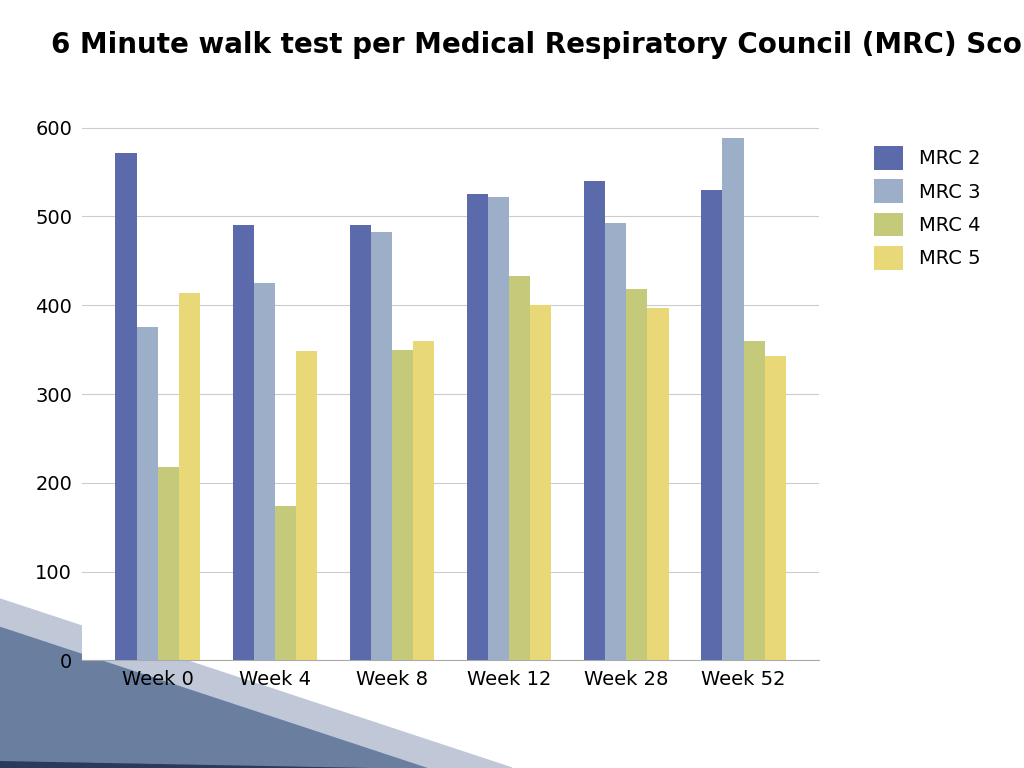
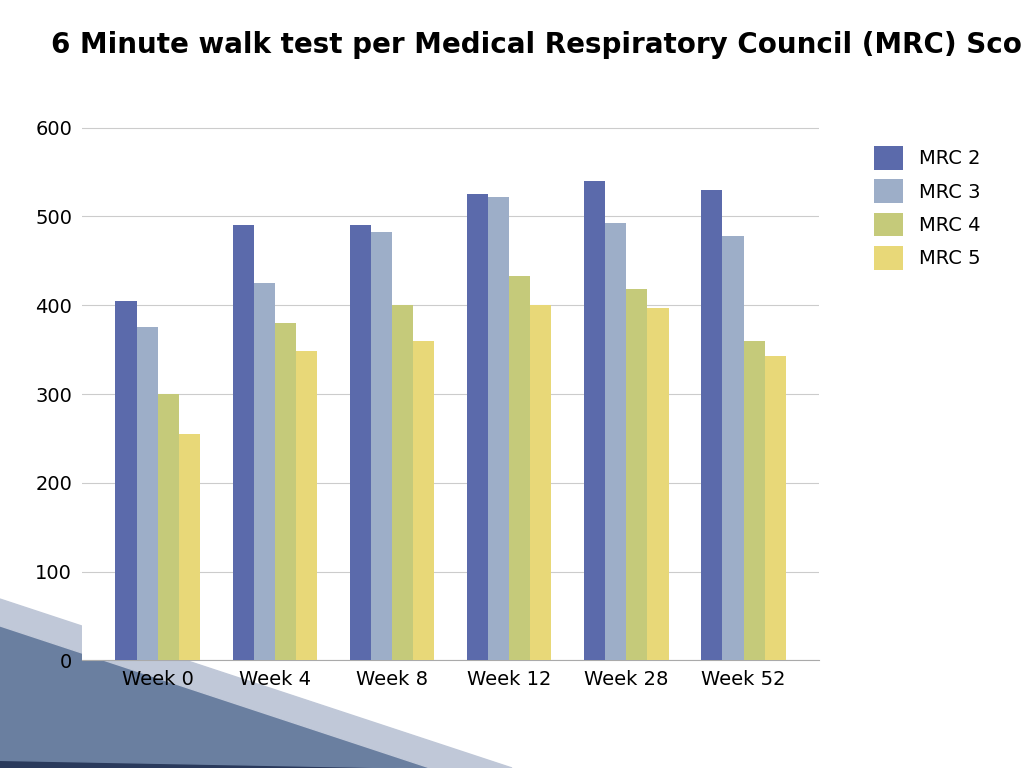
MRC 2/Week 0: 572 -> 405
MRC 4/Week 0: 218 -> 300
MRC 5/Week 0: 414 -> 255
MRC 4/Week 4: 174 -> 380
MRC 4/Week 8: 350 -> 400
MRC 3/Week 52: 588 -> 478
